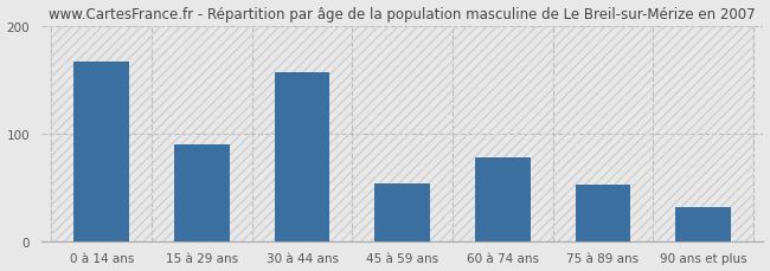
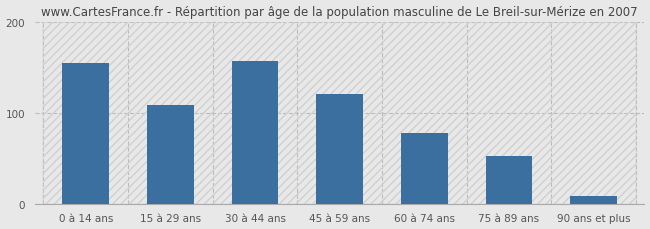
0 à 14 ans: 166 -> 155
15 à 29 ans: 90 -> 108
45 à 59 ans: 54 -> 120
90 ans et plus: 32 -> 8
